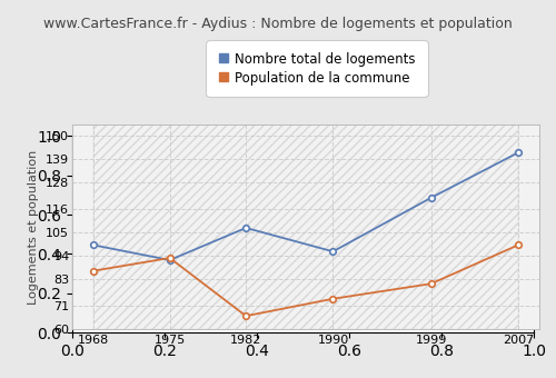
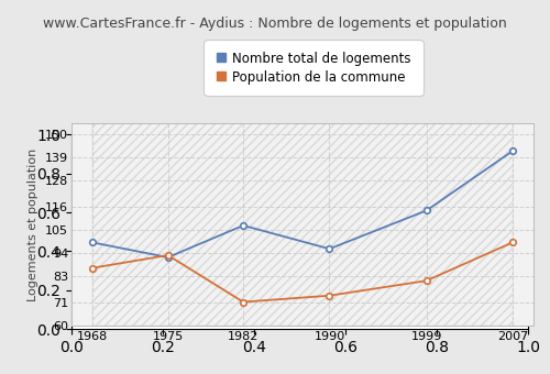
Population de la commune/1982: 66 -> 71
Nombre total de logements/1999: 121 -> 114
